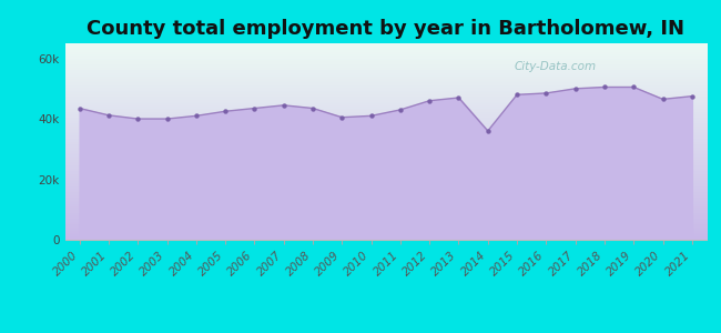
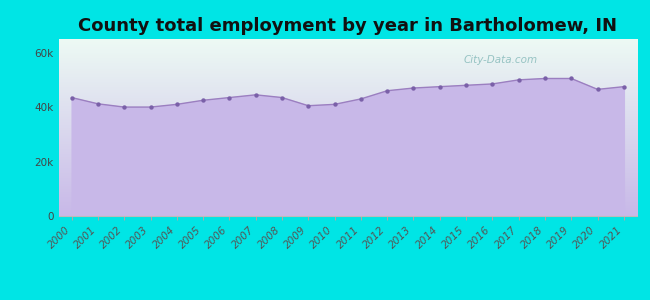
2014: 36.0k -> 47.5k
